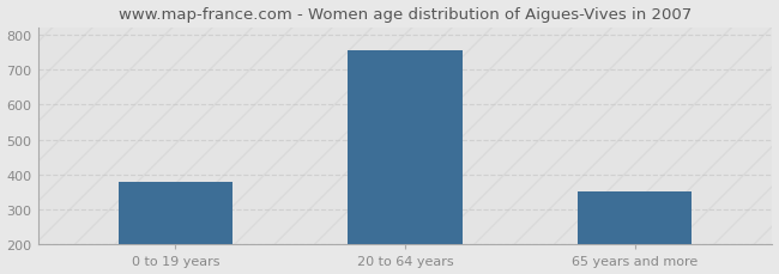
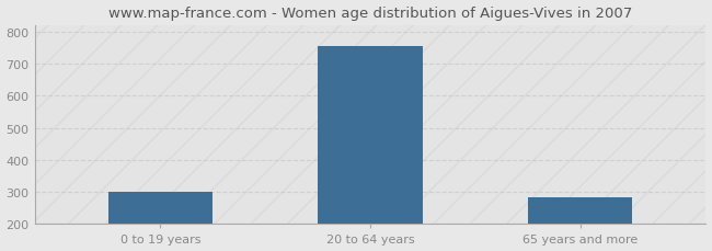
0 to 19 years: 380 -> 302
65 years and more: 350 -> 285
